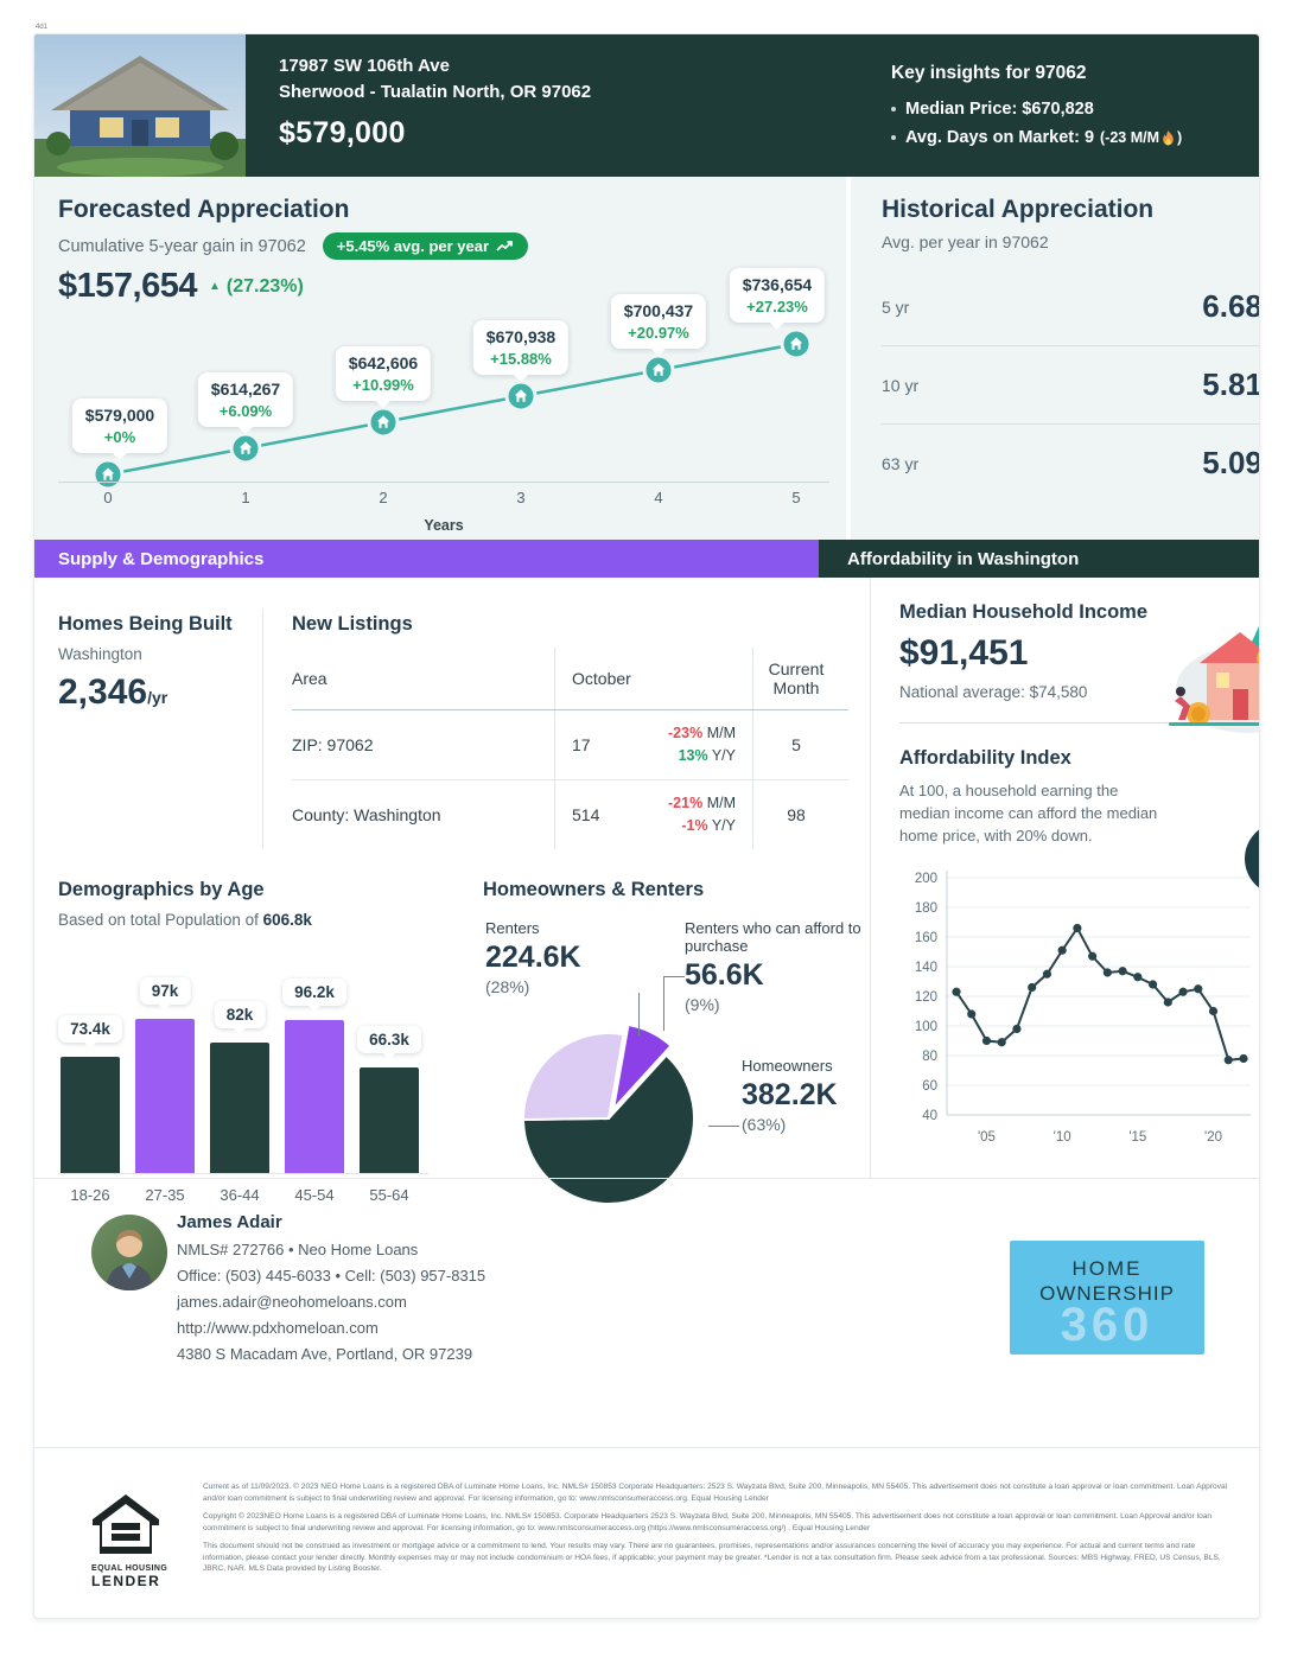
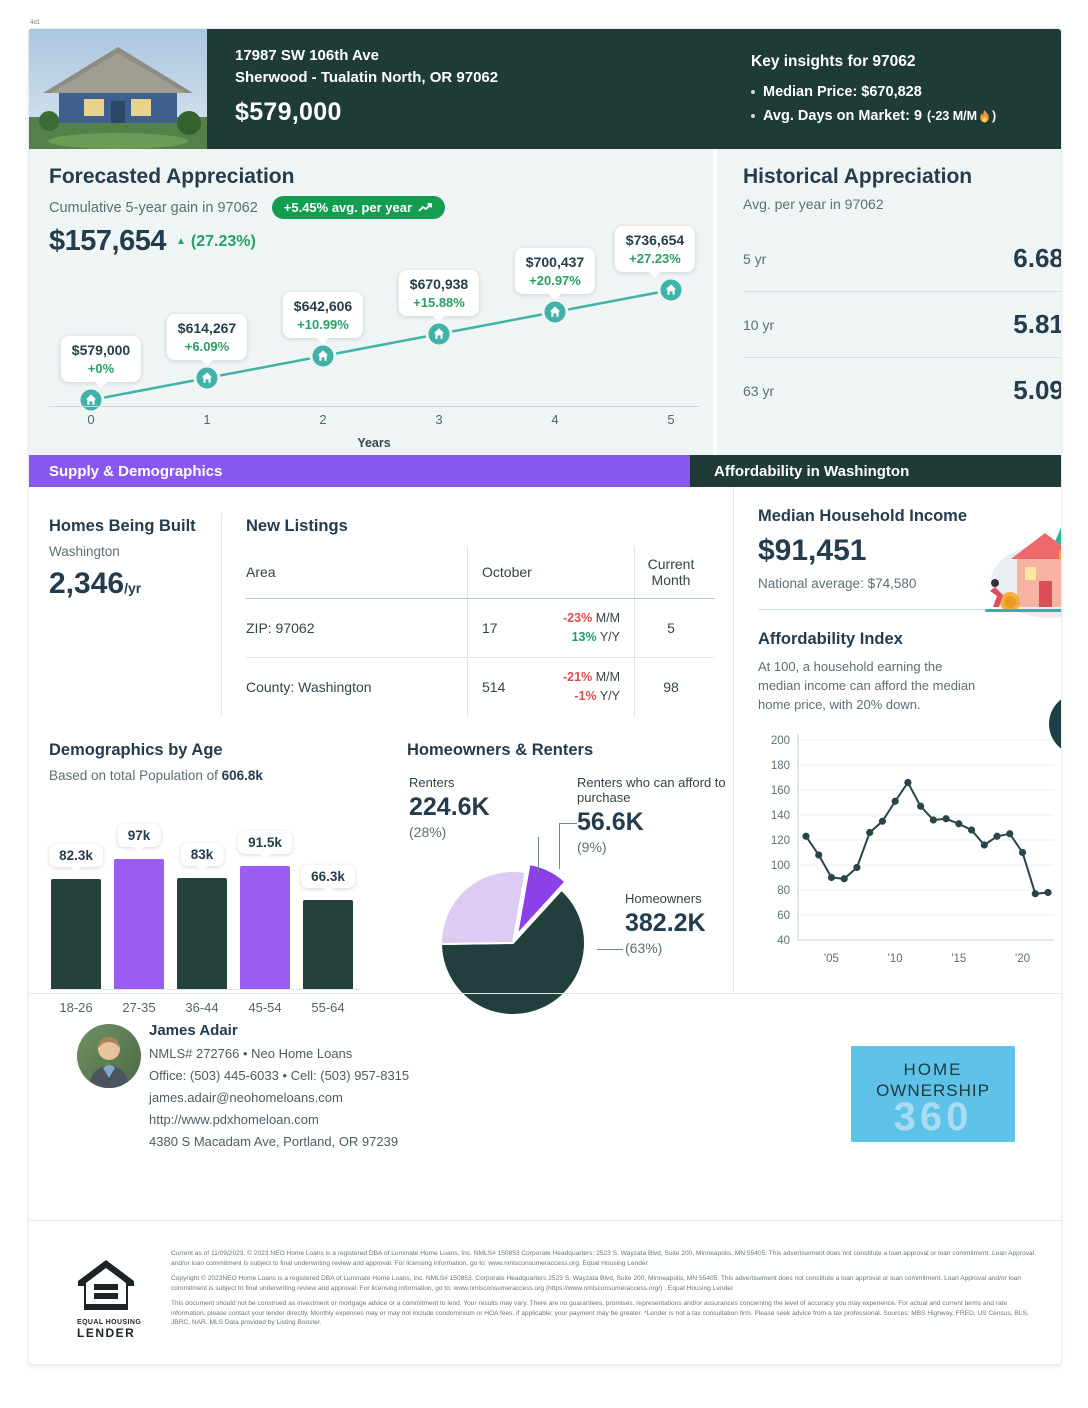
Demographics by Age/18-26: 73.4k -> 82.3k
Demographics by Age/36-44: 82k -> 83k
Demographics by Age/45-54: 96.2k -> 91.5k
